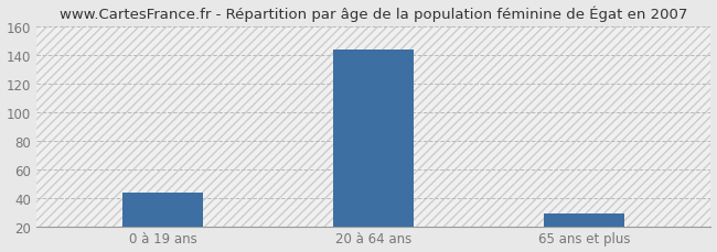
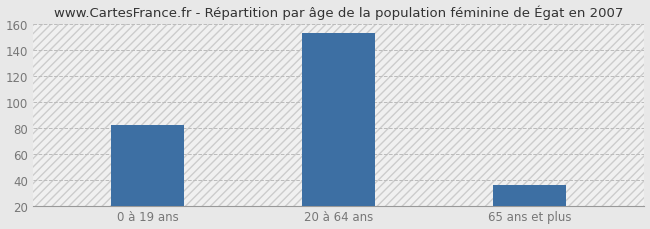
0 à 19 ans: 44 -> 82
20 à 64 ans: 144 -> 153
65 ans et plus: 29 -> 36
